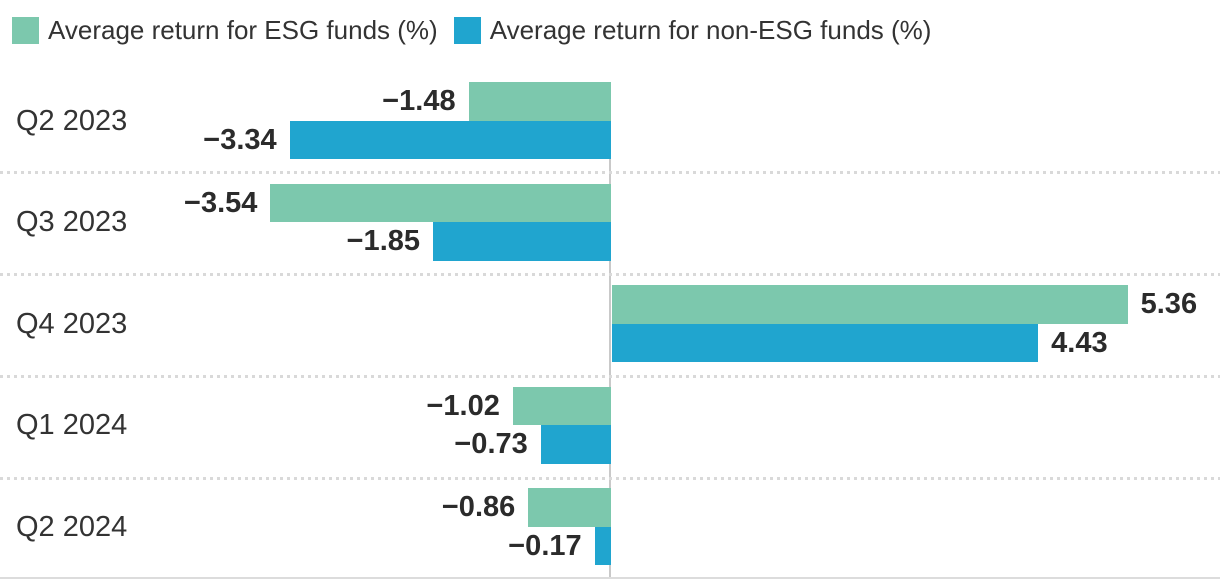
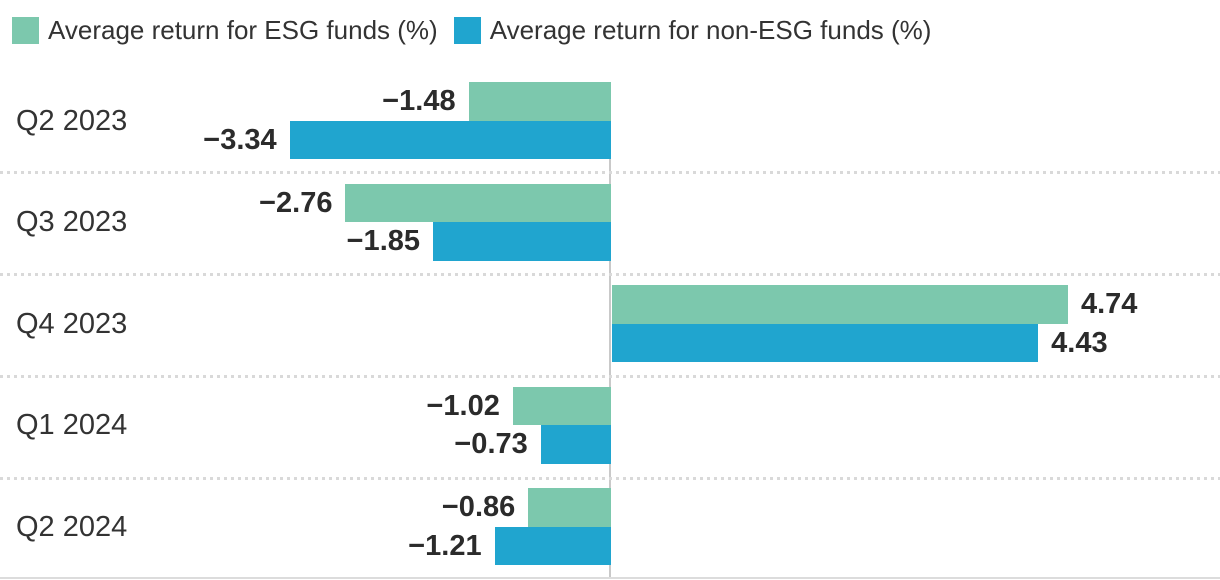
Average return for ESG funds (%)/Q3 2023: −3.54 -> −2.76
Average return for ESG funds (%)/Q4 2023: 5.36 -> 4.74
Average return for non-ESG funds (%)/Q2 2024: −0.17 -> −1.21
